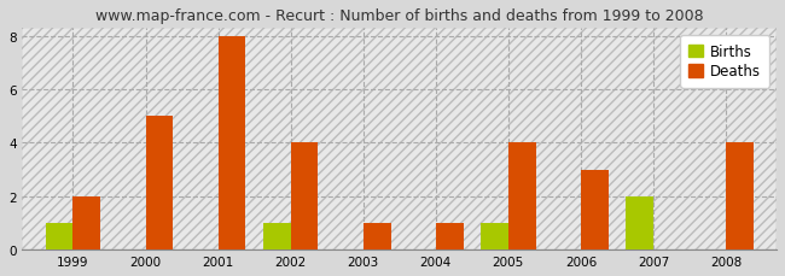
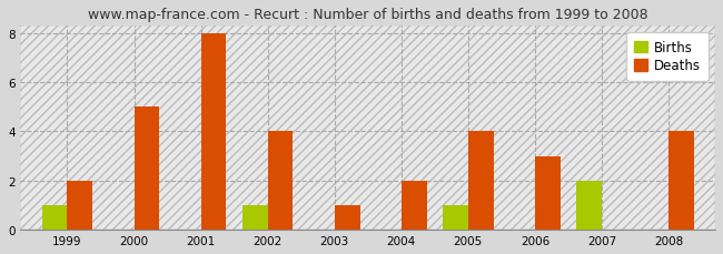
Deaths/2004: 1 -> 2
